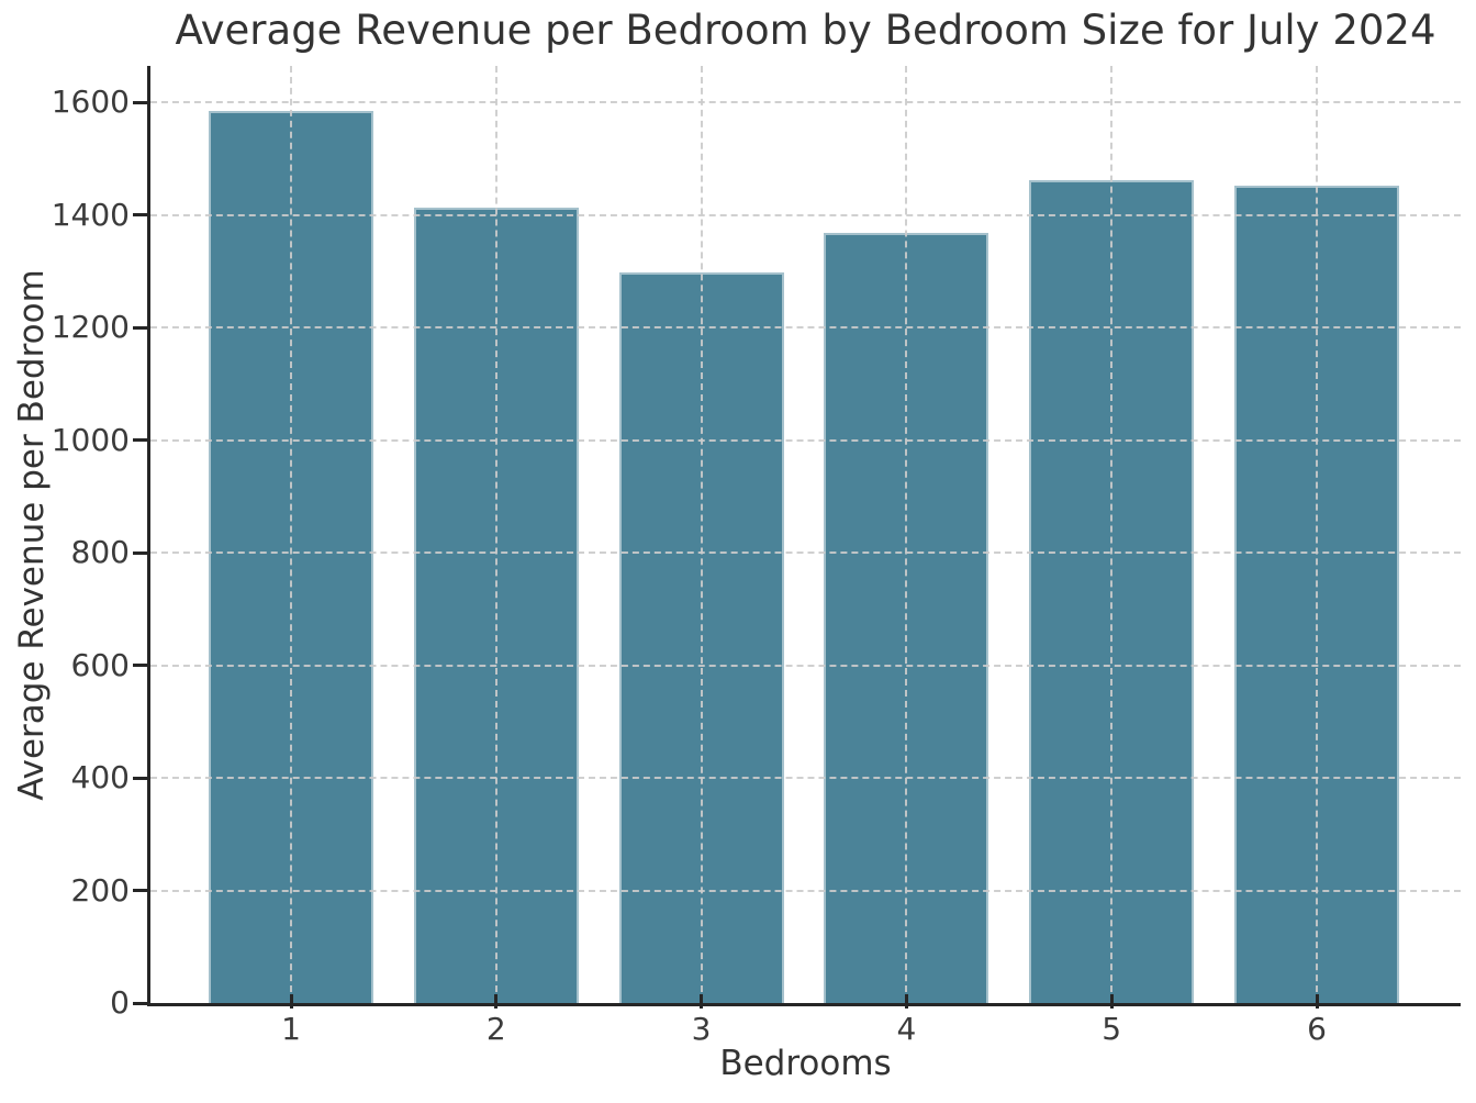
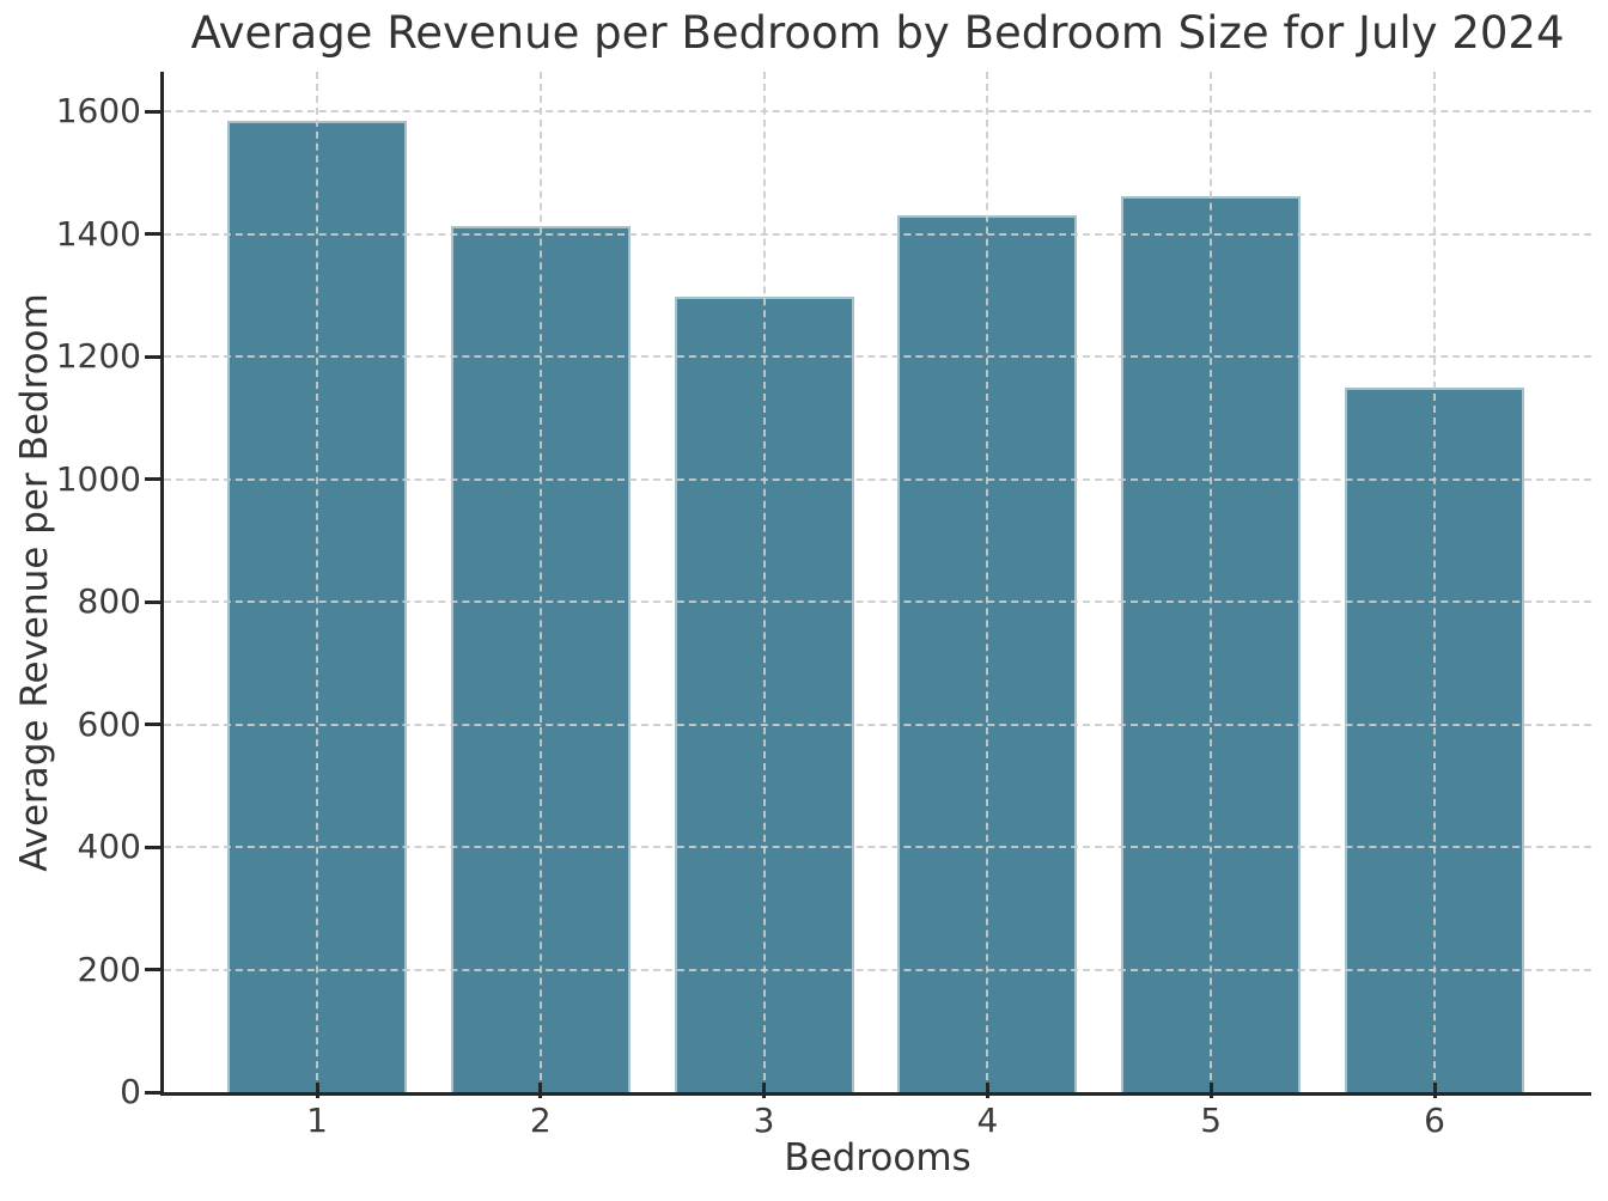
4: 1370 -> 1430
6: 1450 -> 1150
